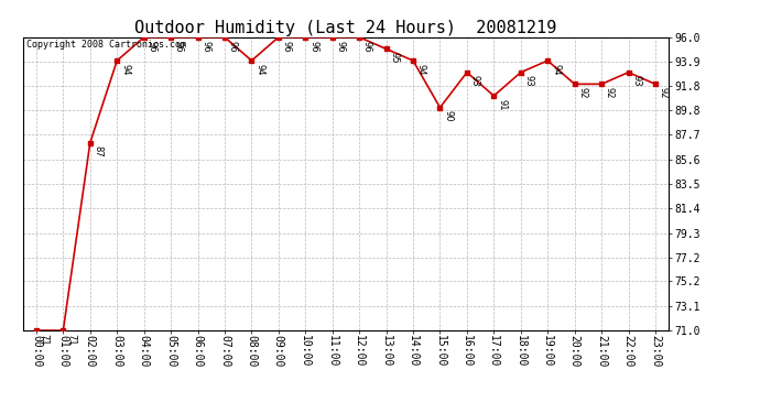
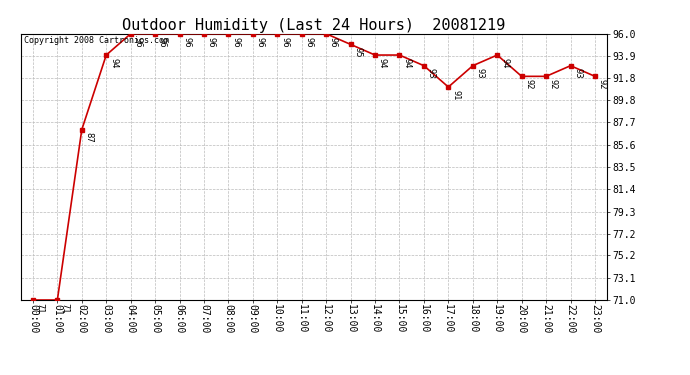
08:00: 94 -> 96
15:00: 90 -> 94
